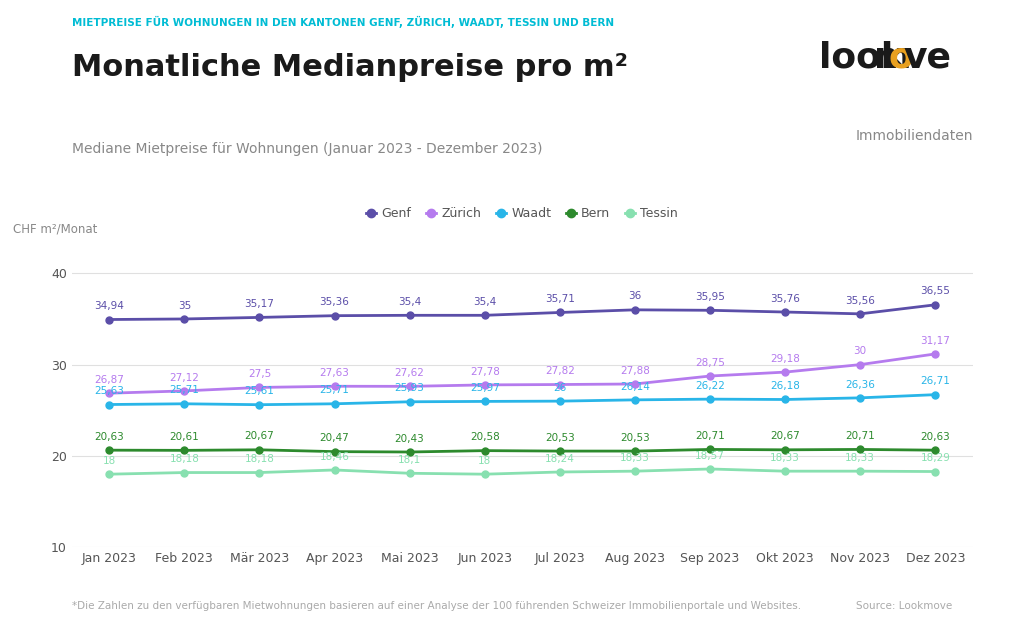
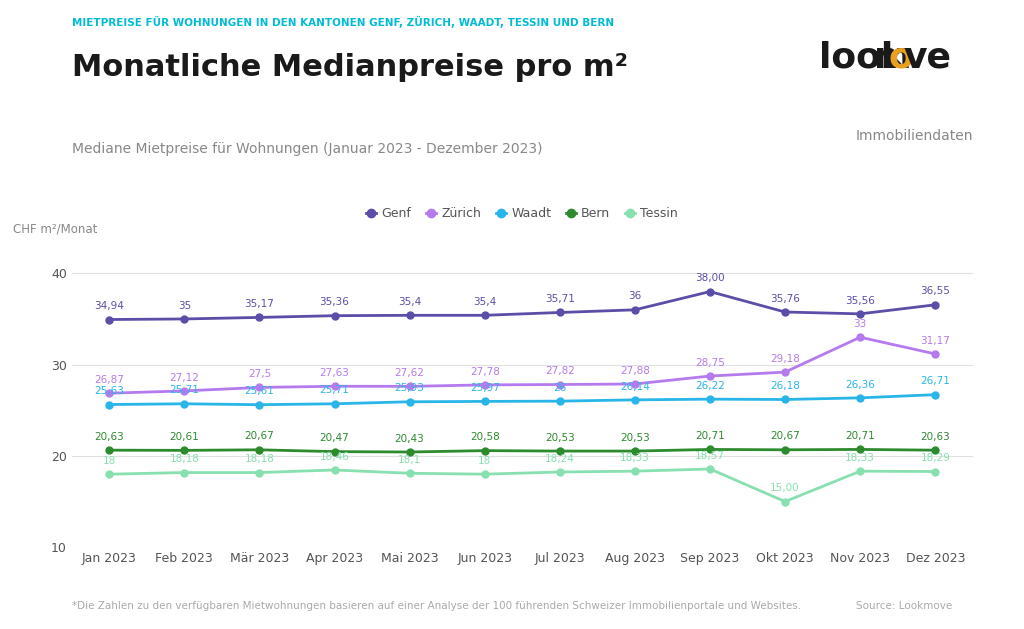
Genf/Sep 2023: 35,95 -> 38,00
Tessin/Okt 2023: 18,33 -> 15,00
Zürich/Nov 2023: 30 -> 33
